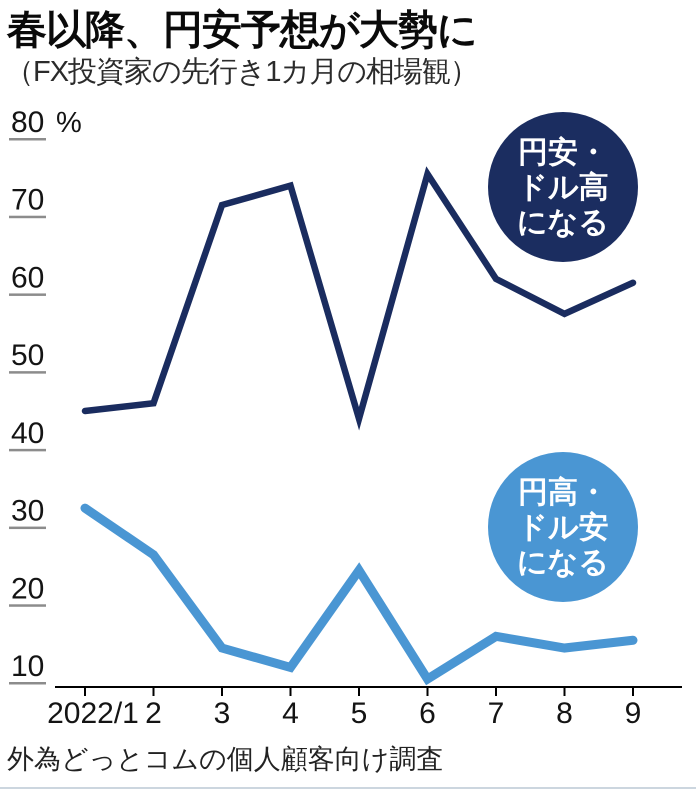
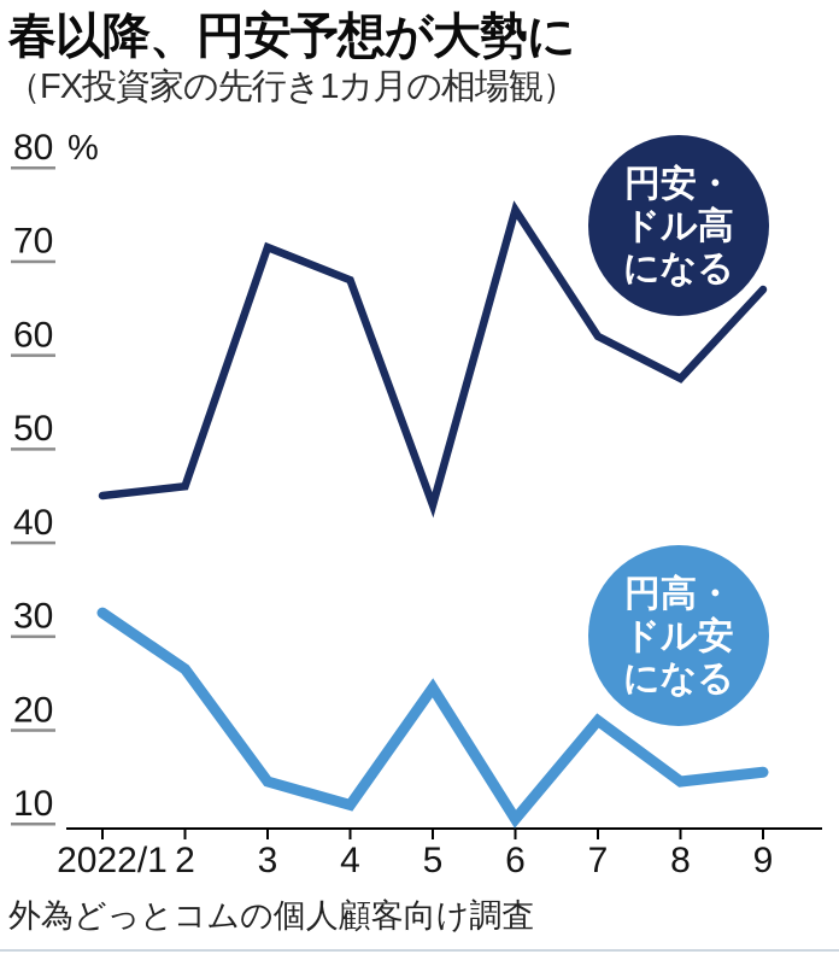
円安・ドル高になる/4: 74 -> 68
円高・ドル安になる/7: 16 -> 21
円安・ドル高になる/9: 62 -> 67
